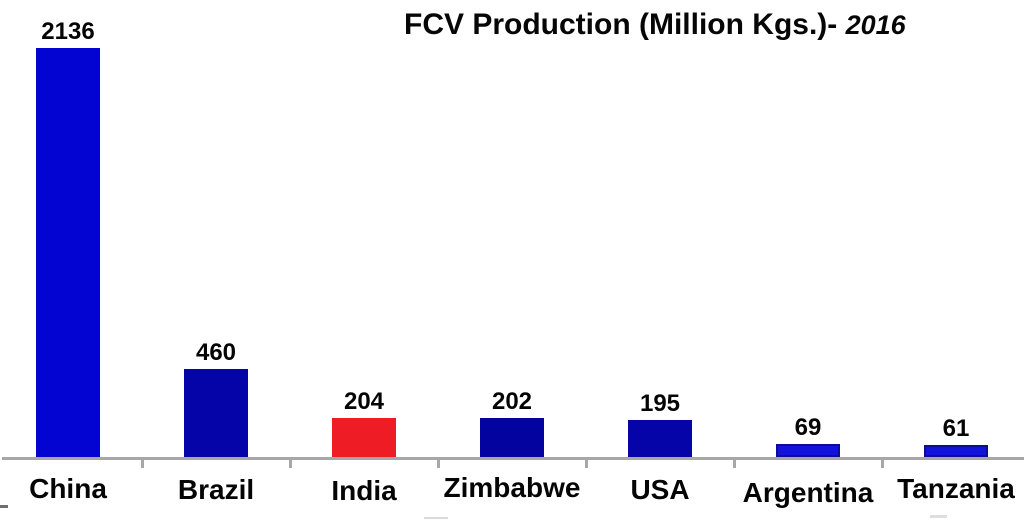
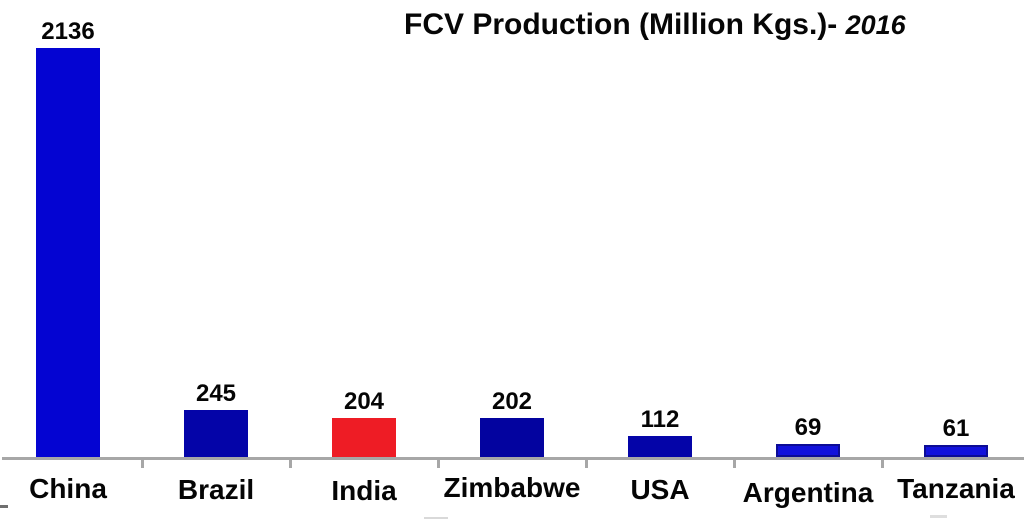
Brazil: 460 -> 245
USA: 195 -> 112
